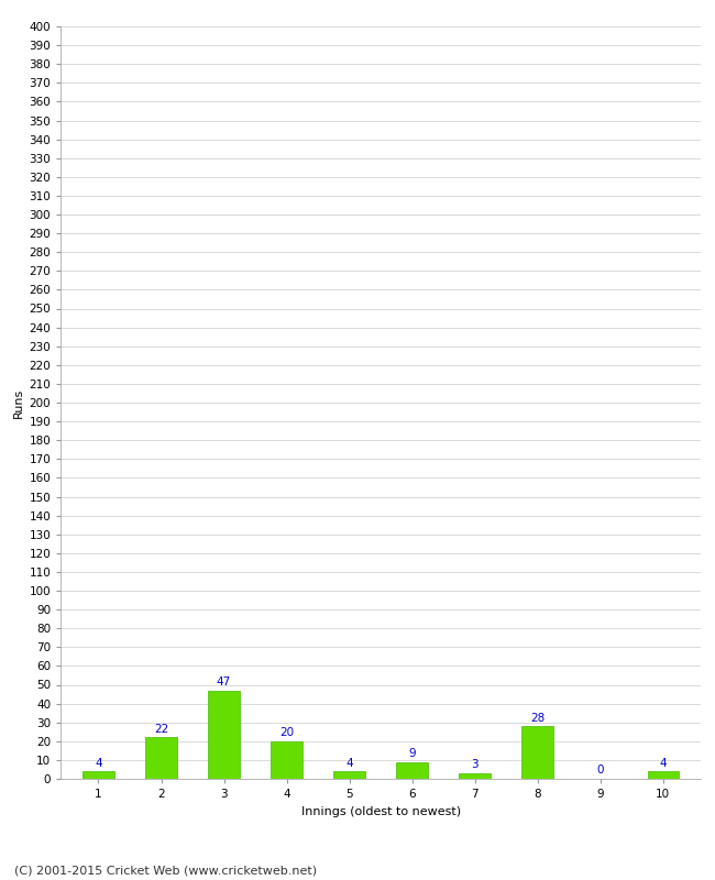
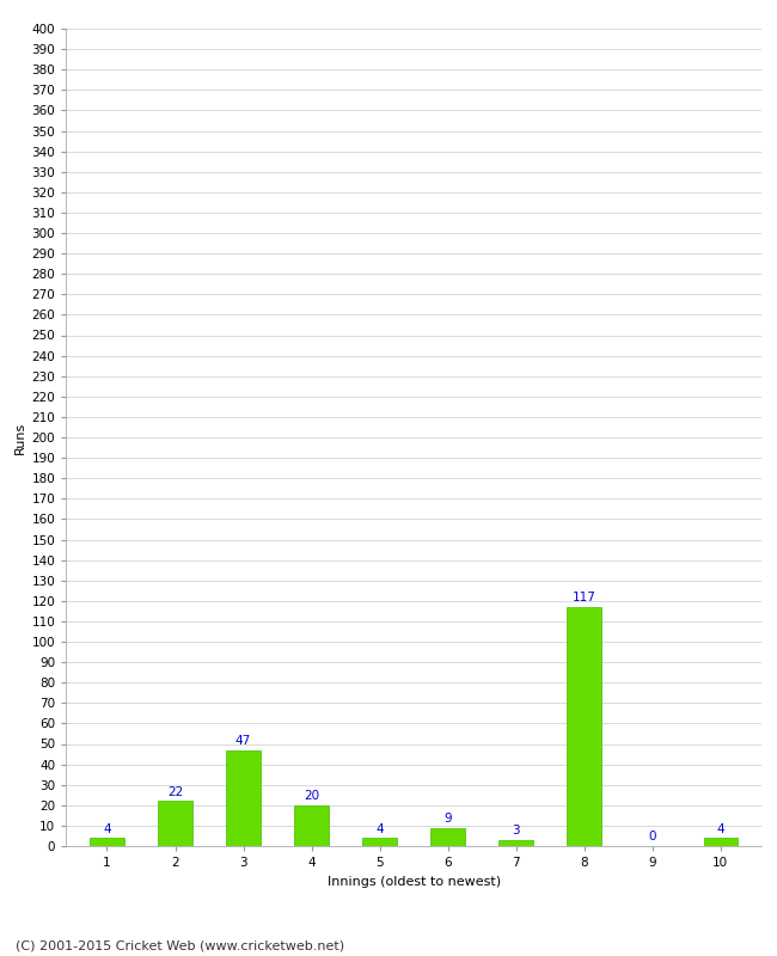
8: 28 -> 117
